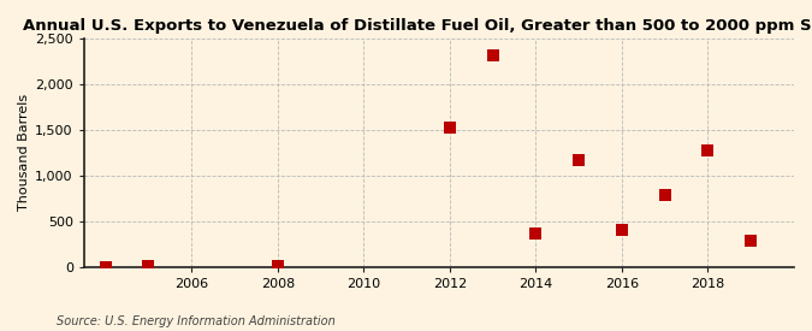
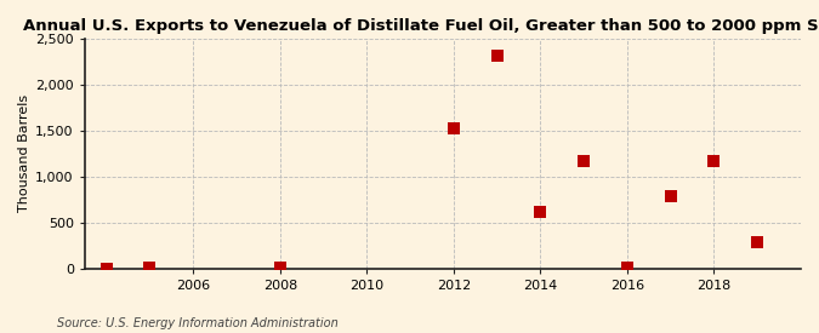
2014: 360 -> 620
2016: 400 -> 0
2018: 1,280 -> 1,170
